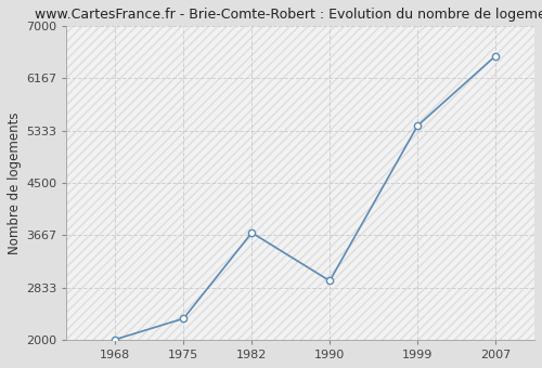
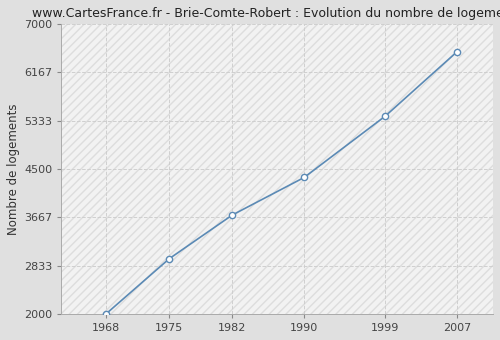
1975: 2340 -> 2950
1990: 2940 -> 4350
